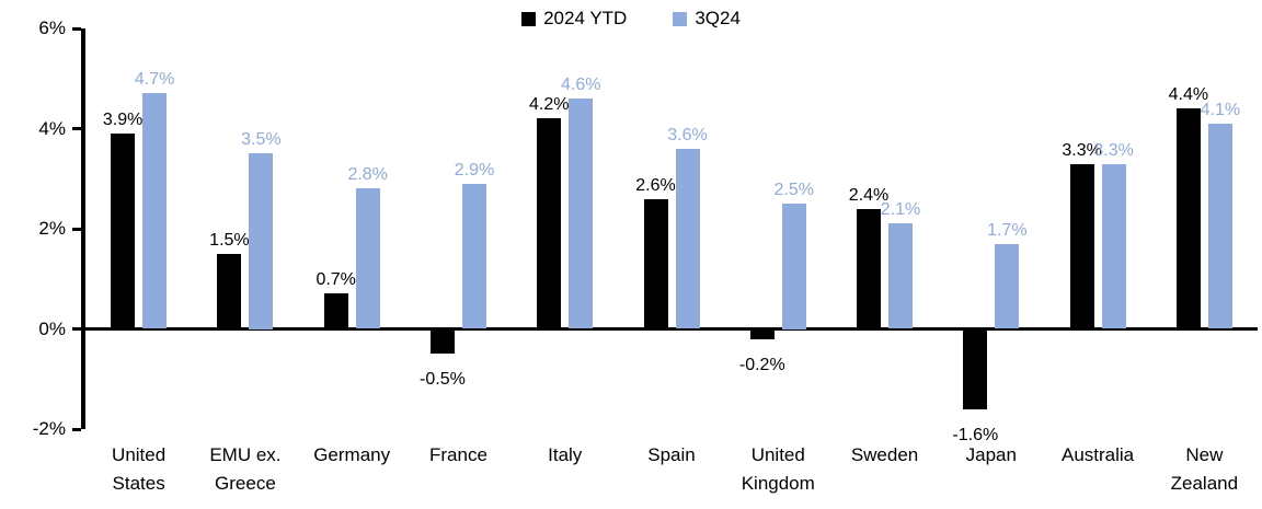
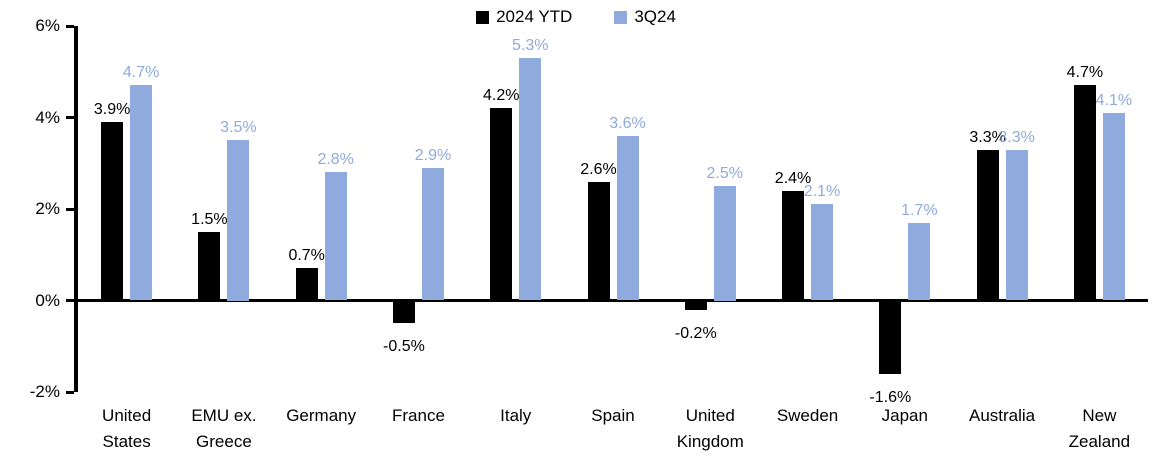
3Q24/Italy: 4.6% -> 5.3%
2024 YTD/New Zealand: 4.4% -> 4.7%
